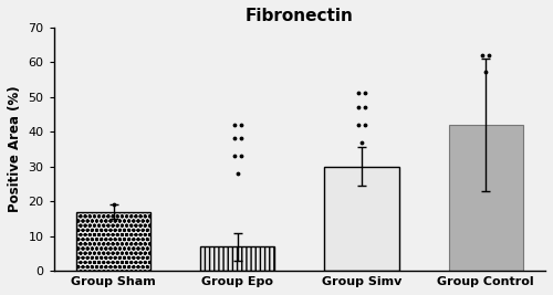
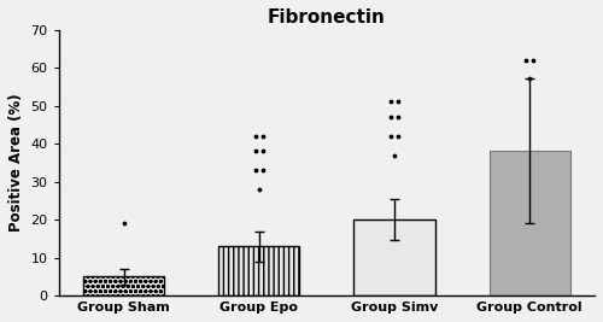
Group Sham: 17 -> 5
Group Epo: 7 -> 13
Group Simv: 30 -> 20
Group Control: 42 -> 38
